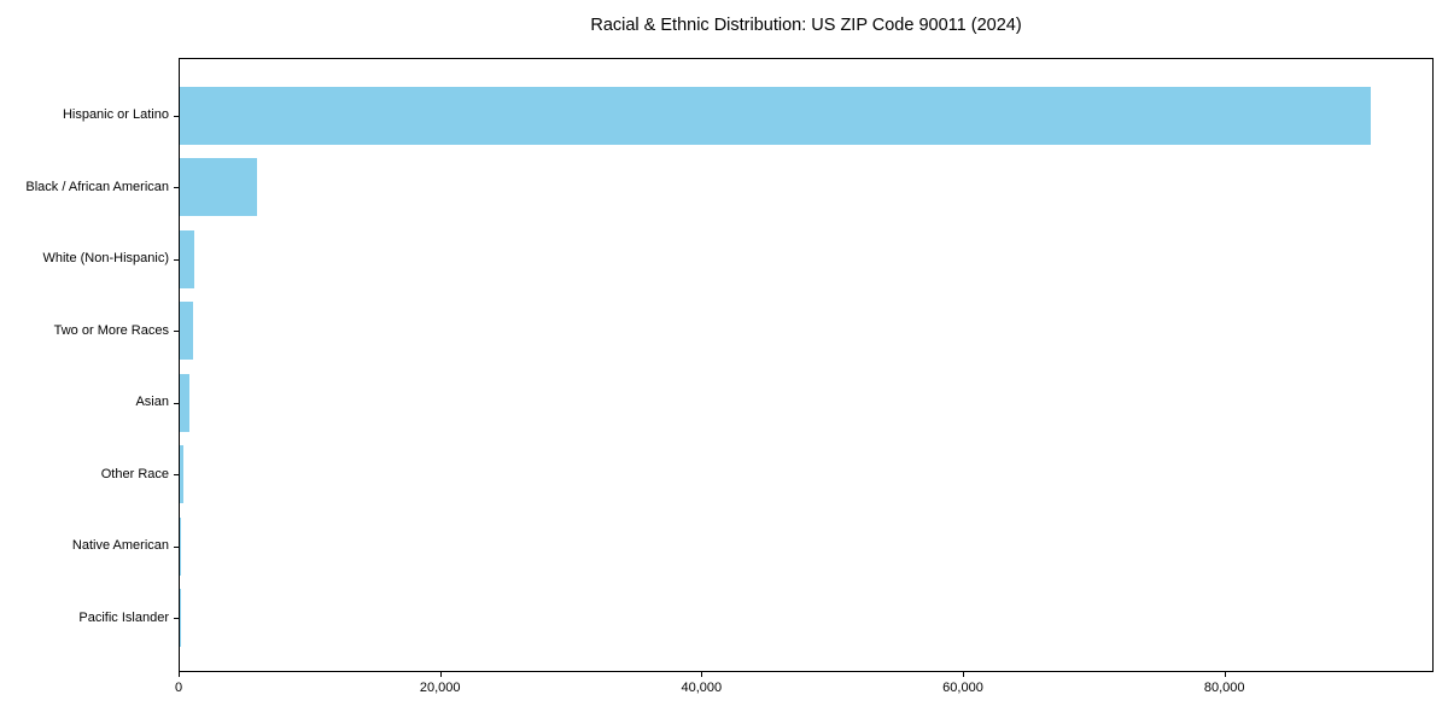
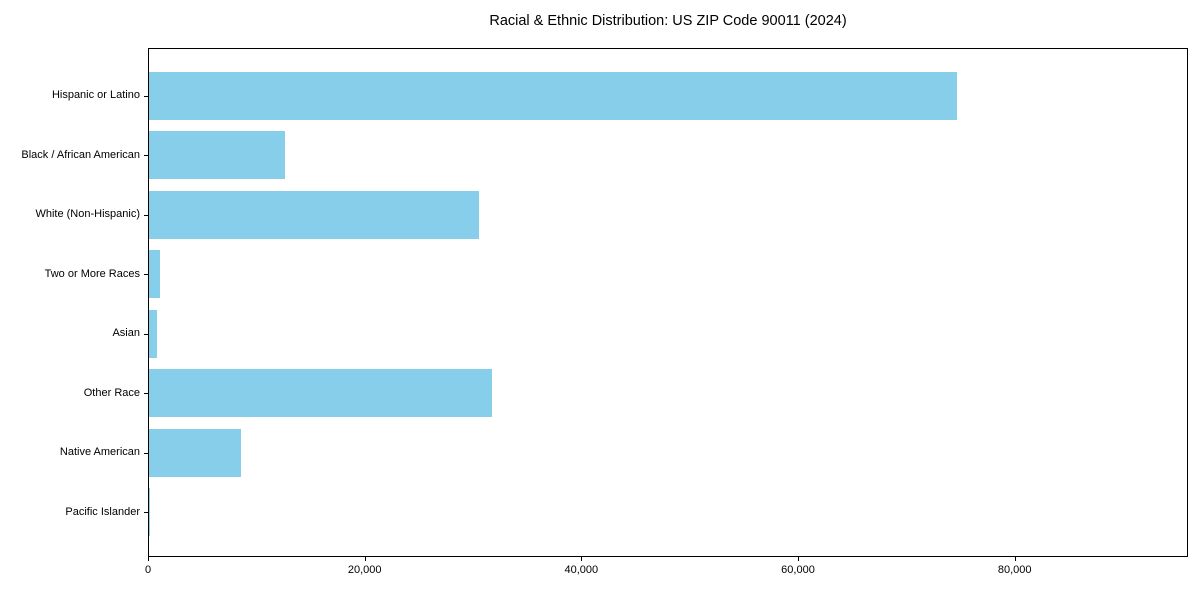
Hispanic or Latino: 91300 -> 74700
Black / African American: 5900 -> 12600
White (Non-Hispanic): 1100 -> 30500
Other Race: 300 -> 31700
Native American: 100 -> 8500
